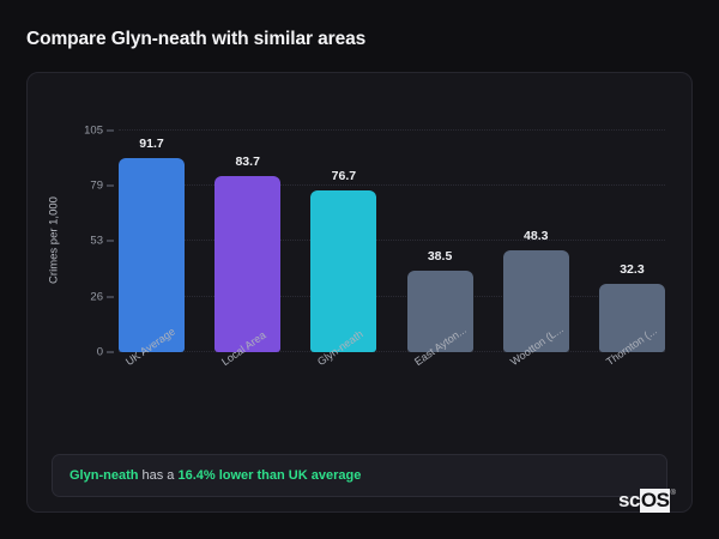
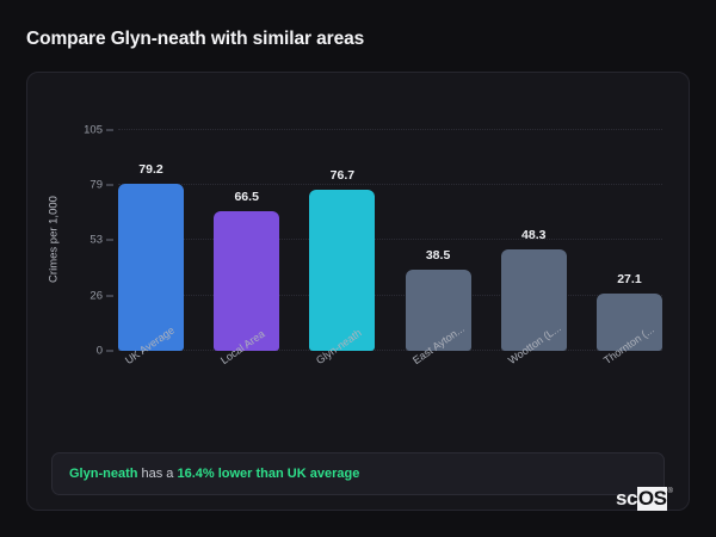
UK Average: 91.7 -> 79.2
Local Area: 83.7 -> 66.5
Thornton (...: 32.3 -> 27.1
